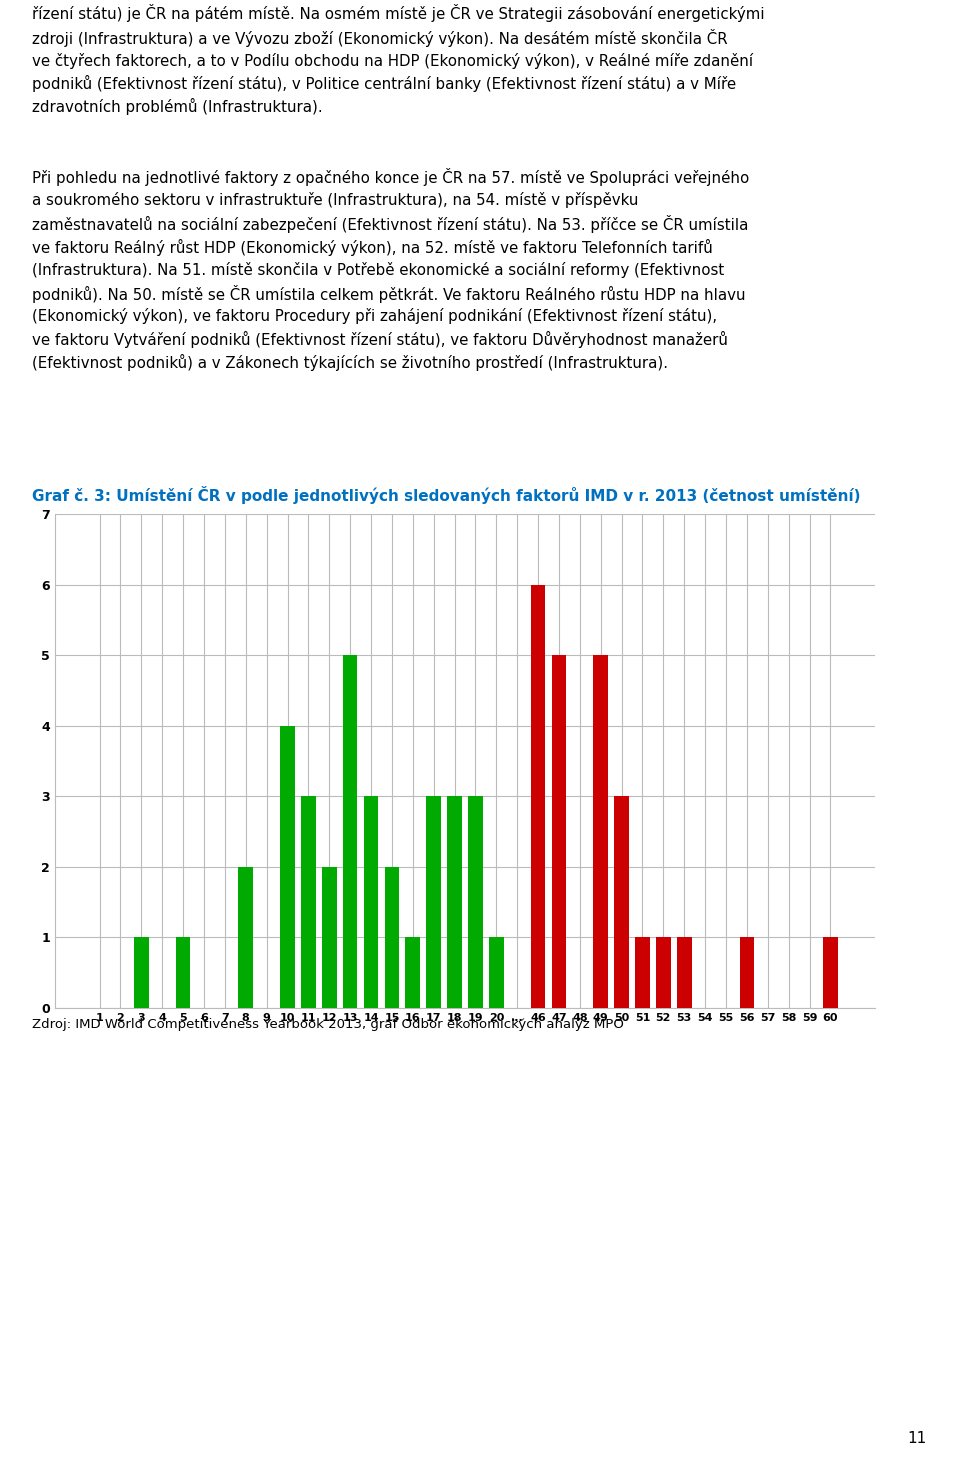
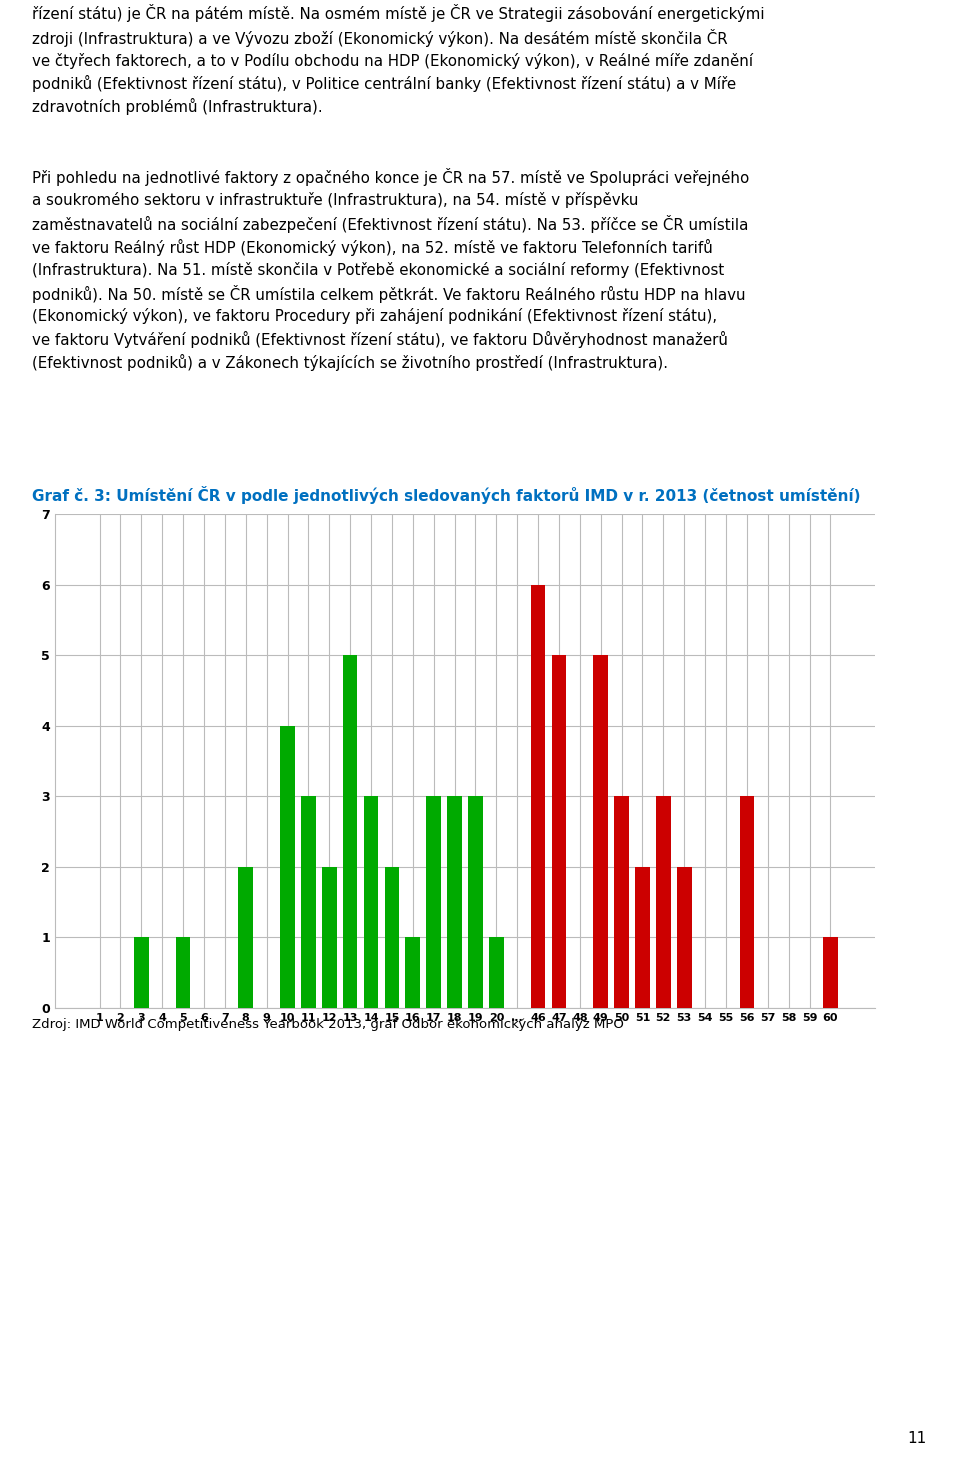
51: 1 -> 2
52: 1 -> 3
53: 1 -> 2
56: 1 -> 3
